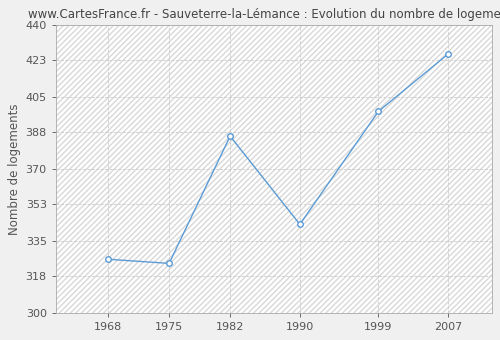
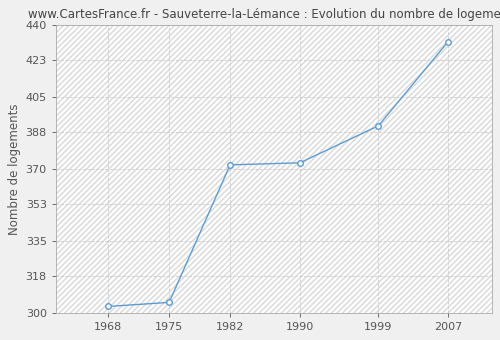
1968: 326 -> 303
1975: 324 -> 305
1982: 386 -> 372
1990: 343 -> 373
1999: 398 -> 391
2007: 426 -> 432
